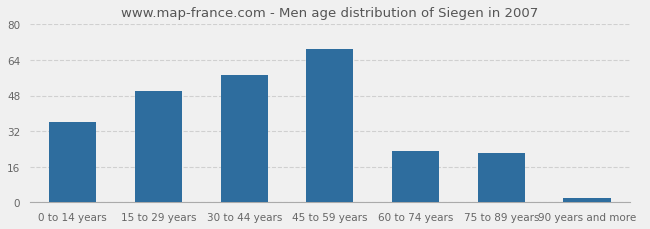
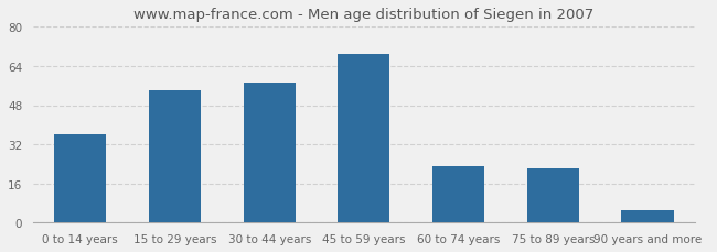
15 to 29 years: 50 -> 54
90 years and more: 2 -> 5
